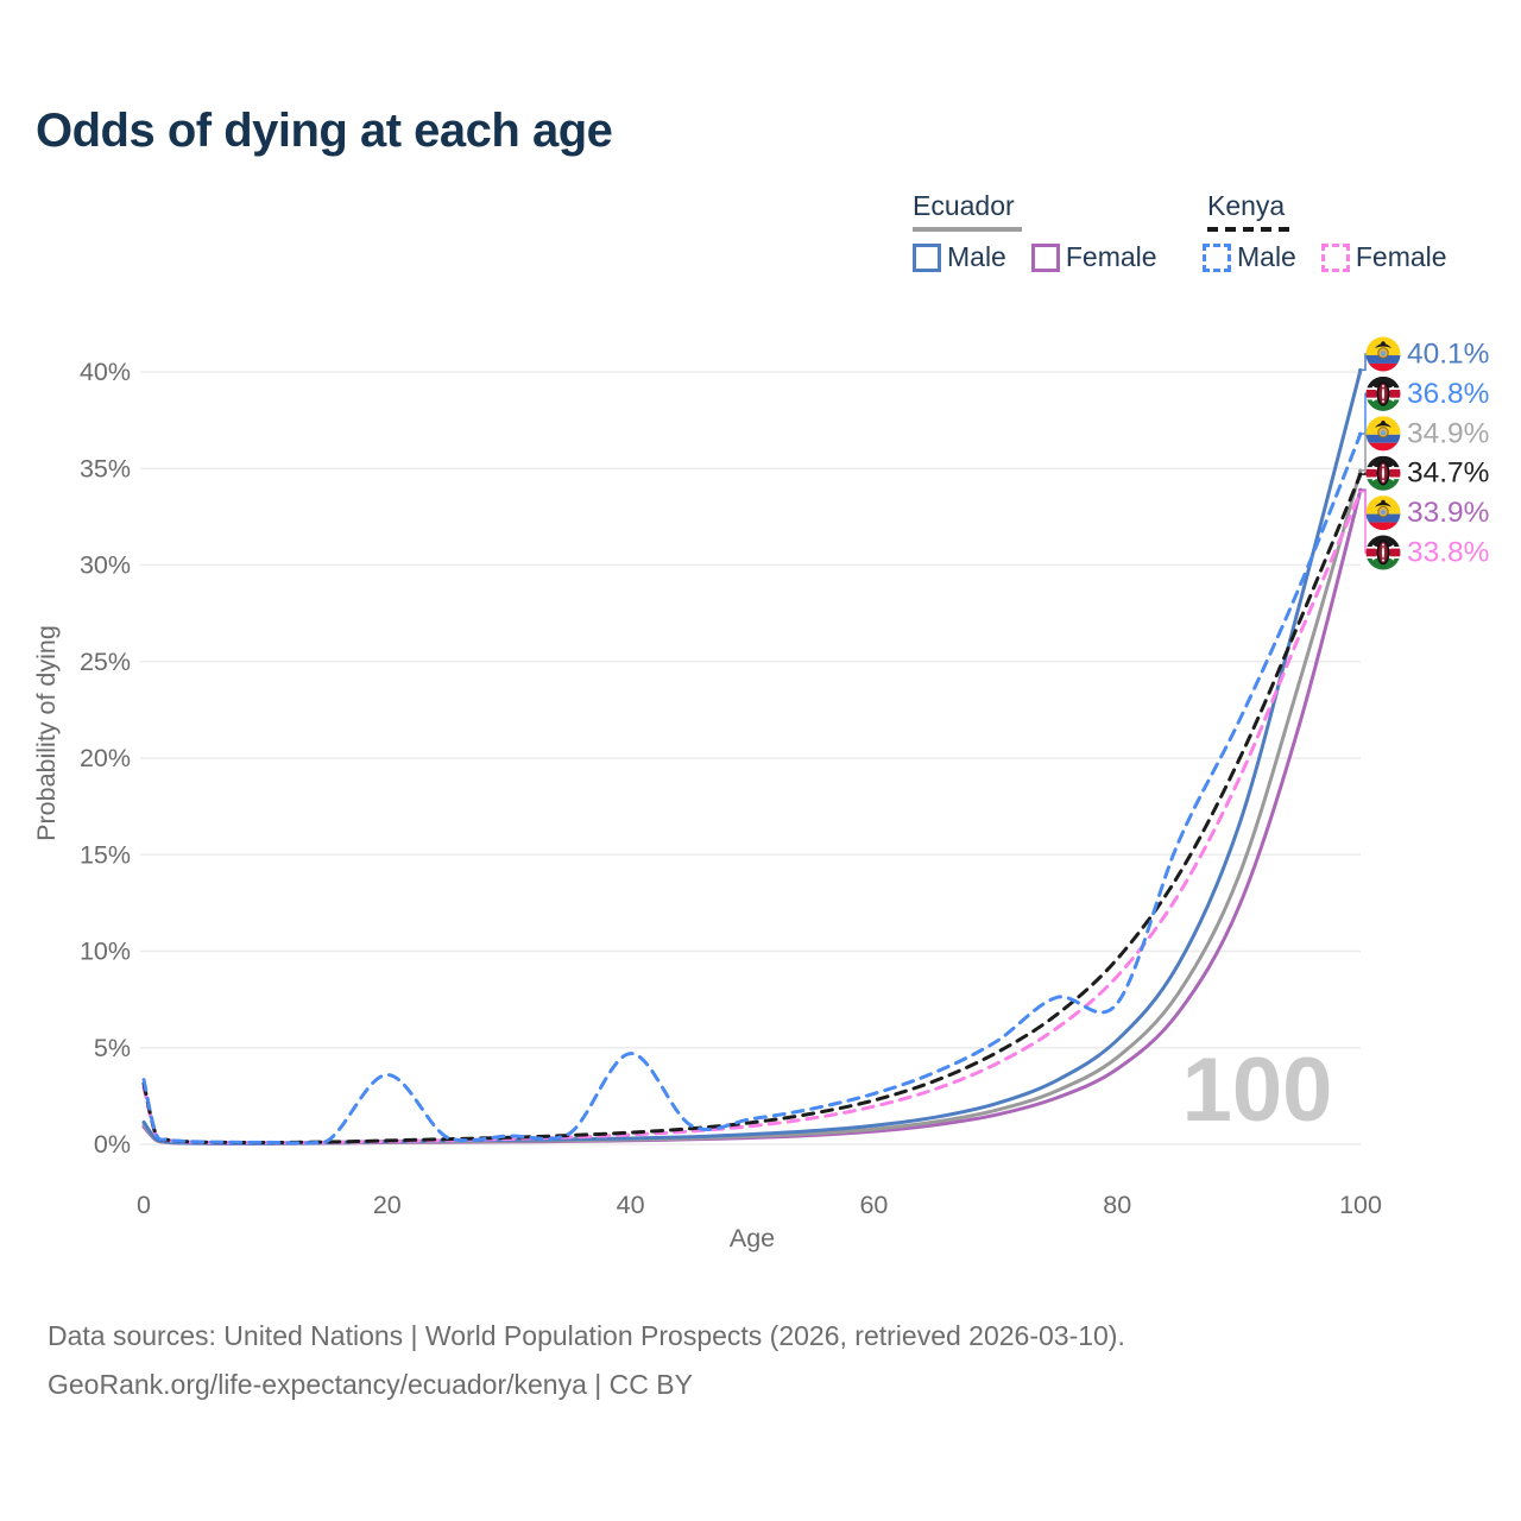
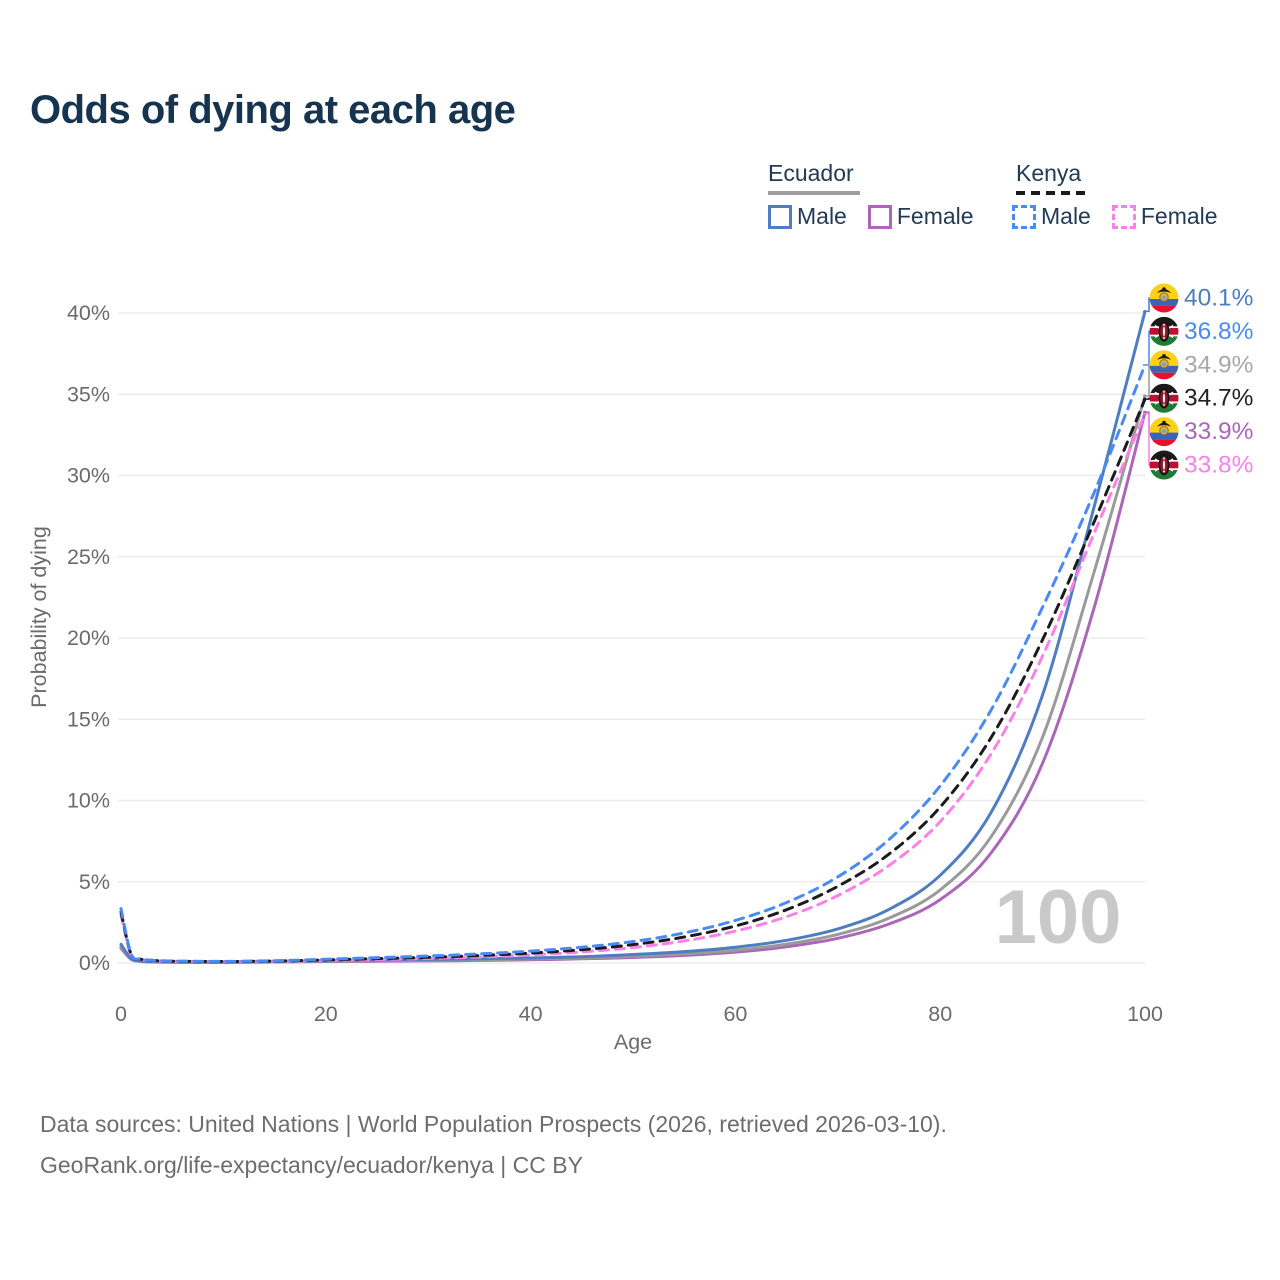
Kenya Male/20: 3.6% -> 0.2%
Kenya Male/40: 4.7% -> 0.7%
Kenya Male/80: 7.3% -> 10.9%
